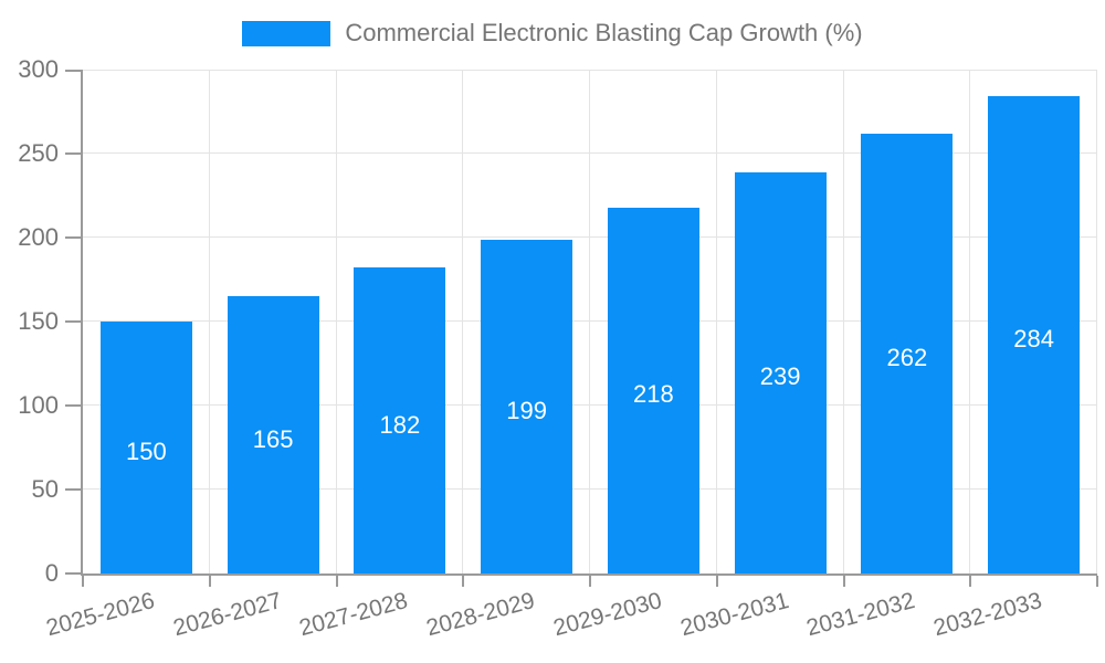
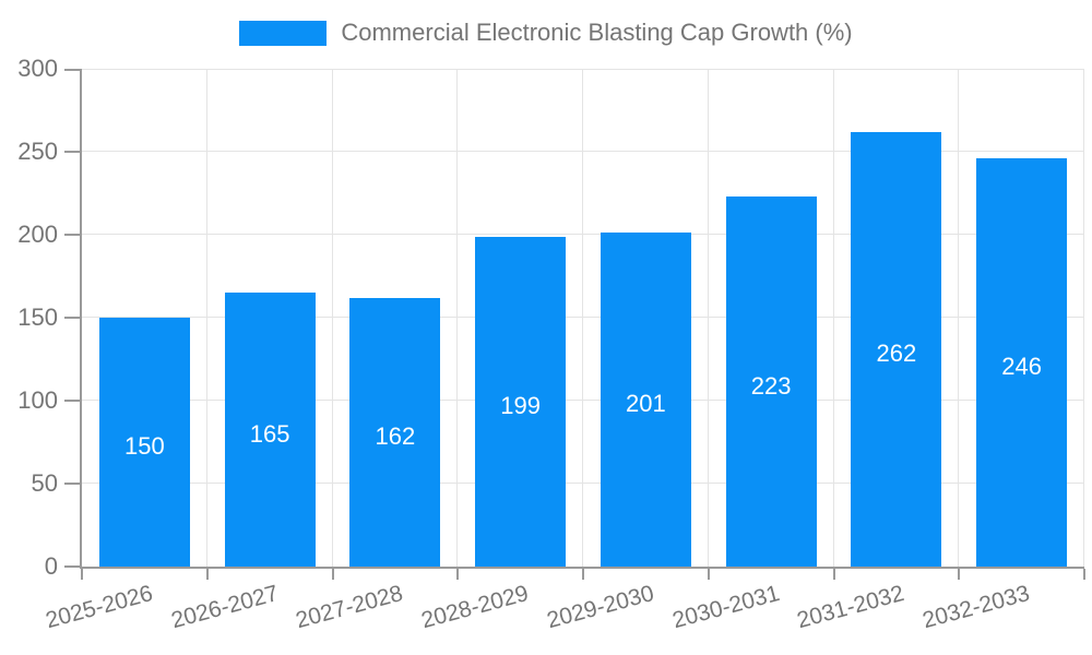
2027-2028: 182 -> 162
2029-2030: 218 -> 201
2030-2031: 239 -> 223
2032-2033: 284 -> 246
